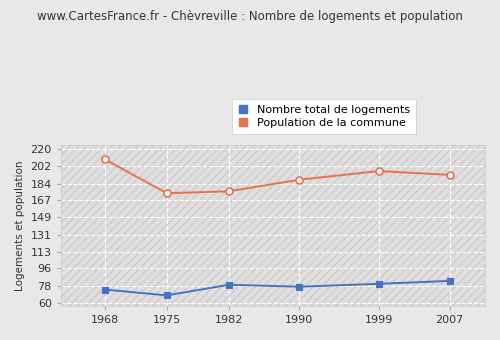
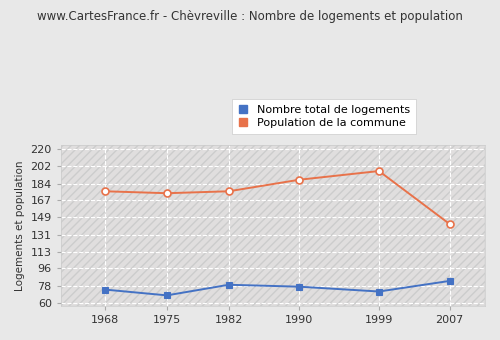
Population de la commune/1968: 209 -> 176
Nombre total de logements/1999: 80 -> 72
Population de la commune/2007: 193 -> 142
